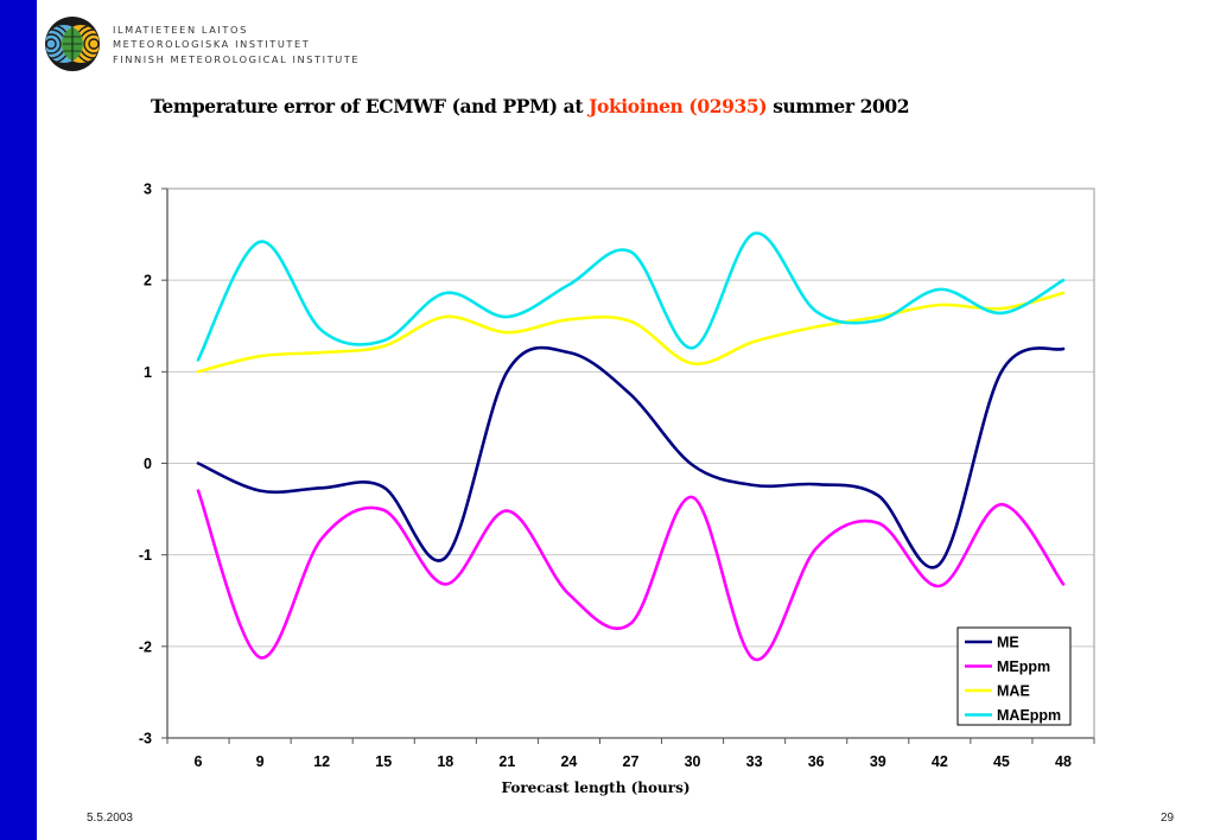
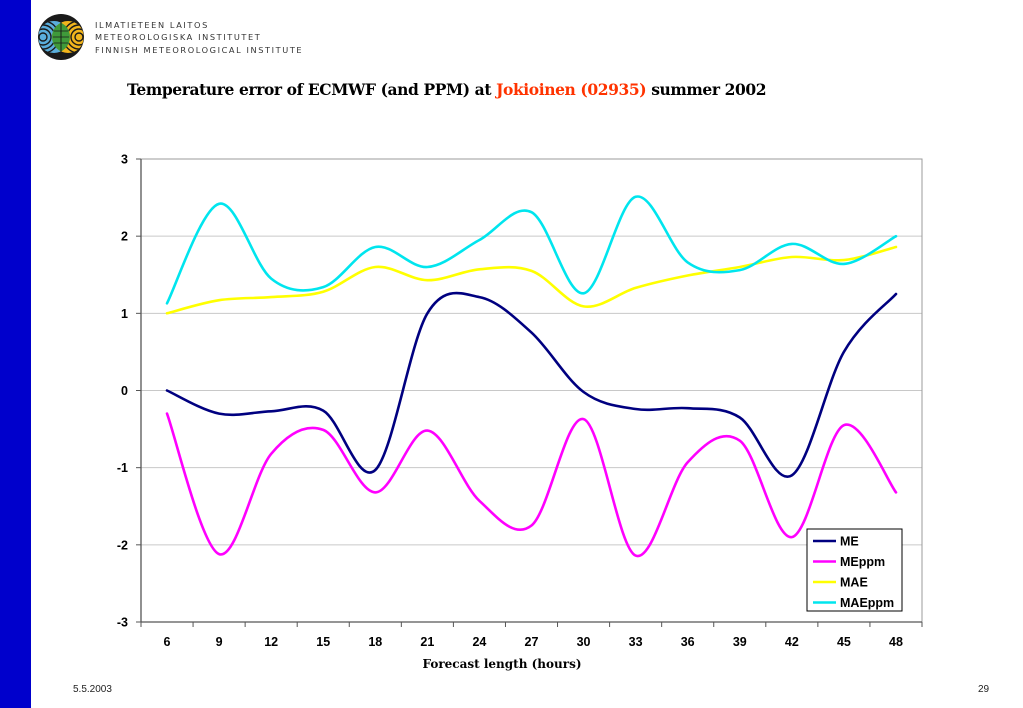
MEppm/42: -1.3 -> -1.9
ME/45: 1.0 -> 0.5
